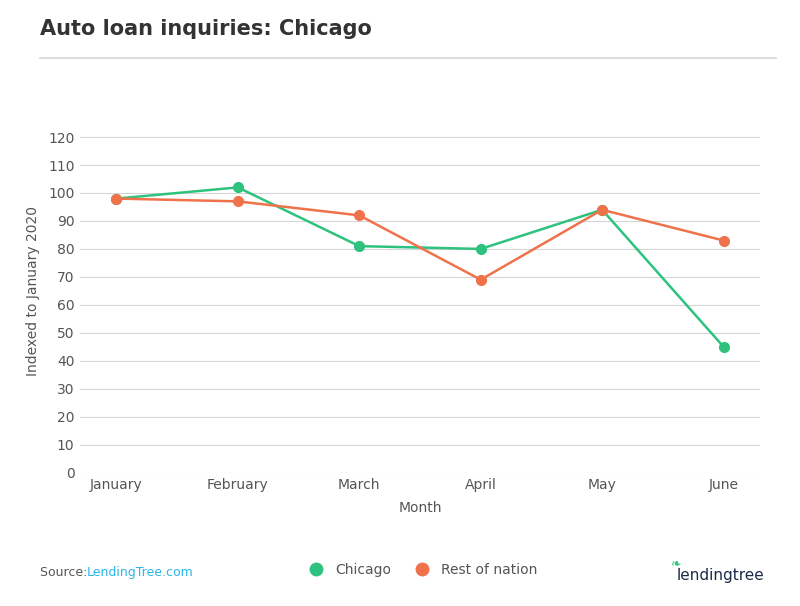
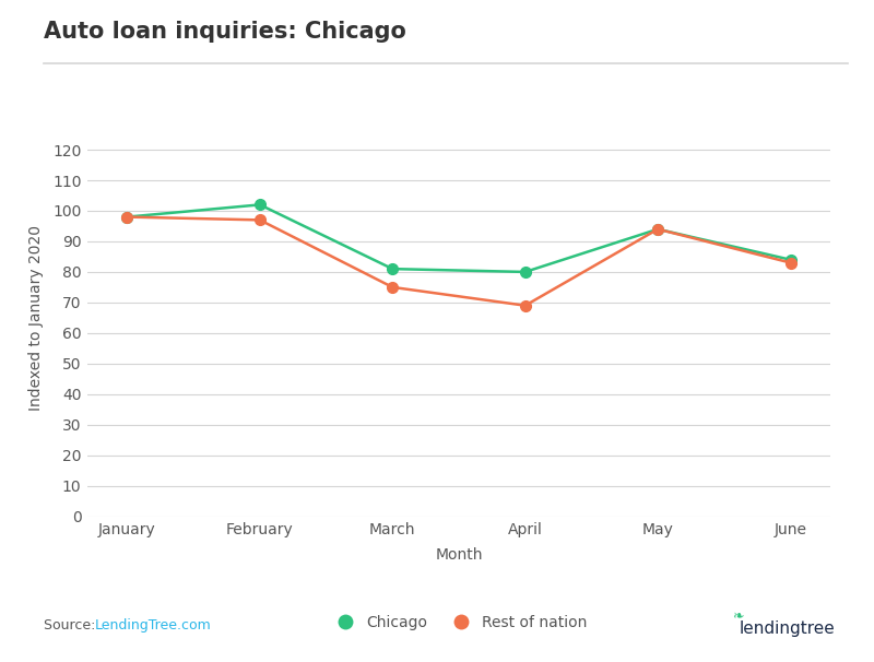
Rest of nation/March: 92 -> 75
Chicago/June: 45 -> 84
